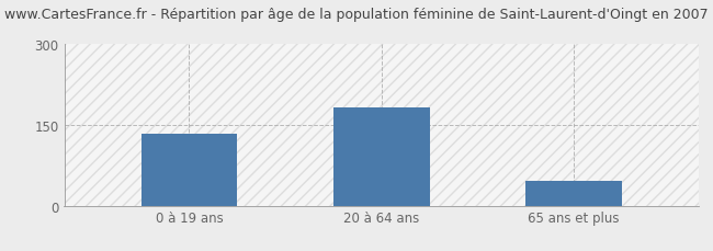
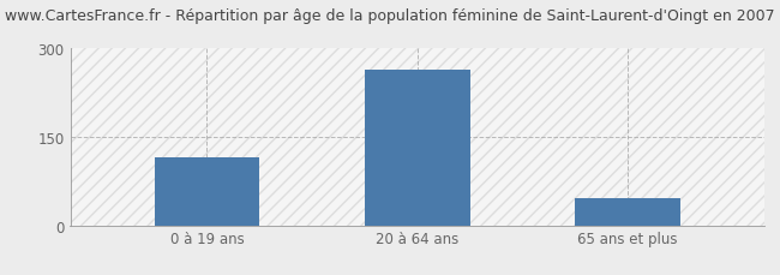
0 à 19 ans: 133 -> 115
20 à 64 ans: 183 -> 265
